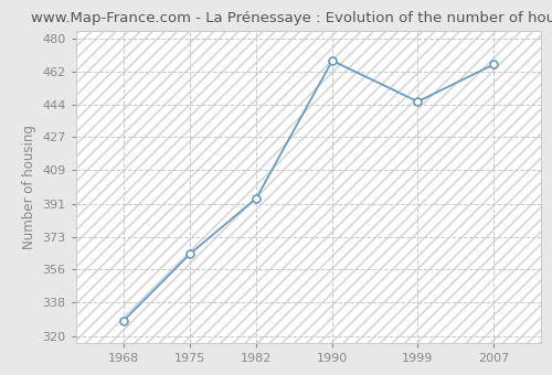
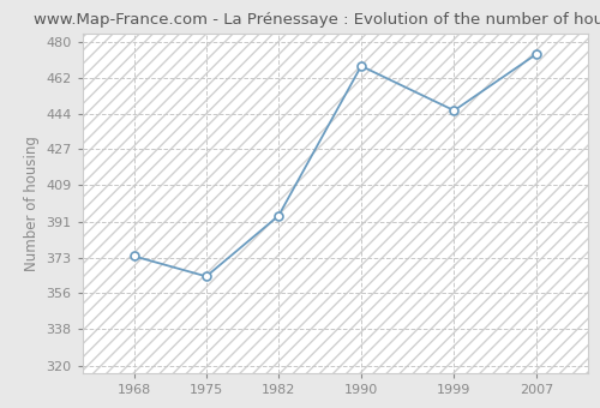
1968: 328 -> 374
2007: 466 -> 474
